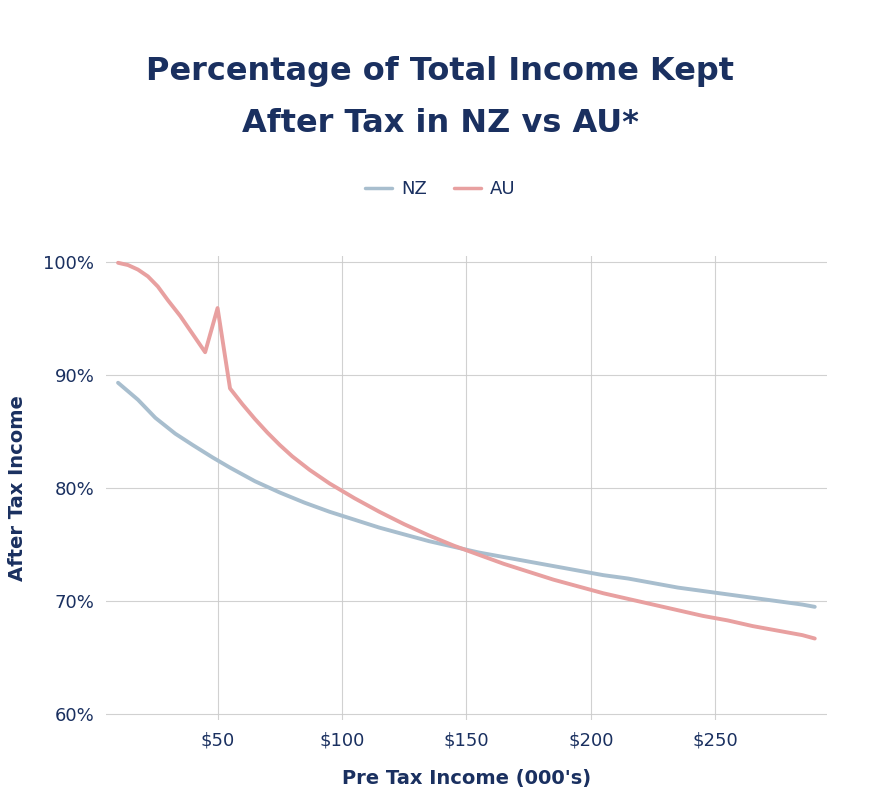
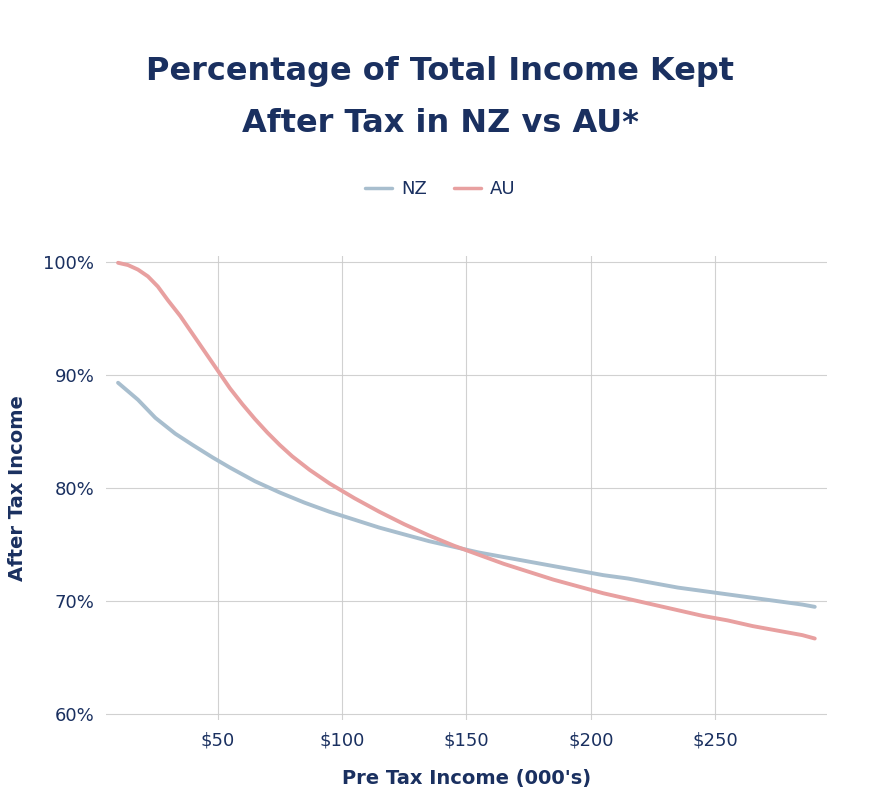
AU/$50: 95.9% -> 90.4%
